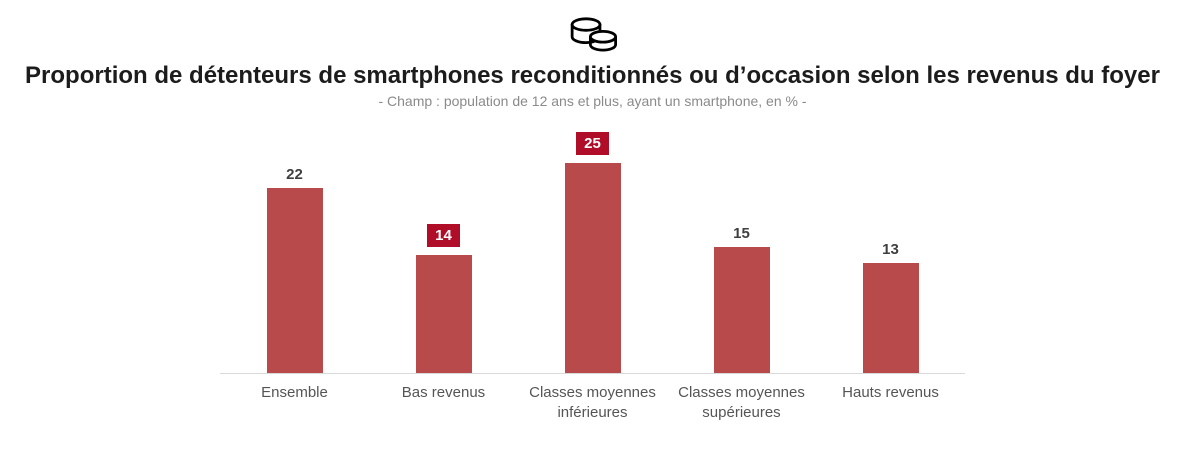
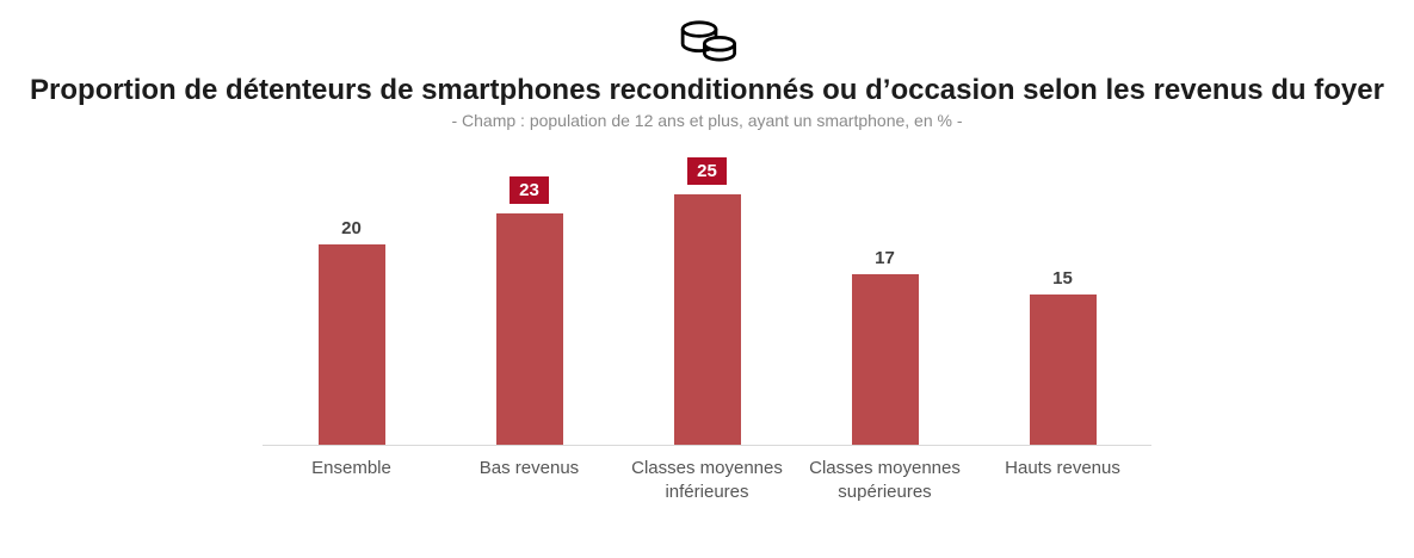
Ensemble: 22 -> 20
Bas revenus: 14 -> 23
Classes moyennes supérieures: 15 -> 17
Hauts revenus: 13 -> 15
